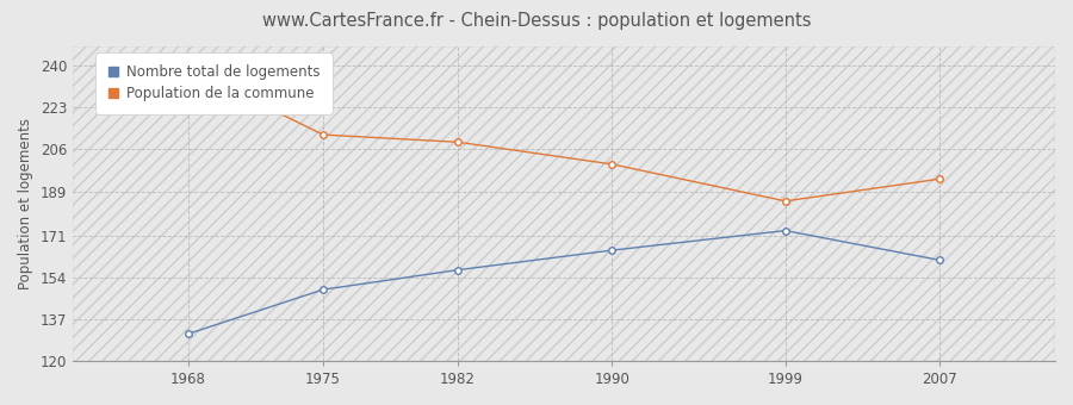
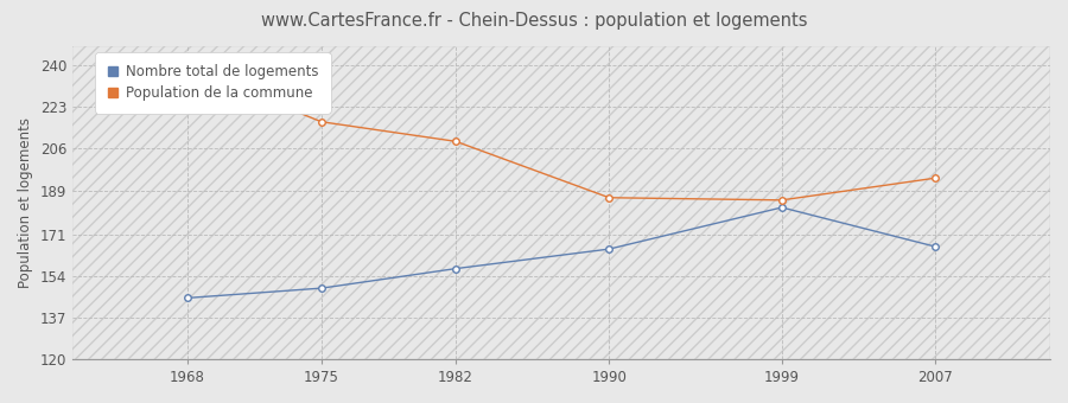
Nombre total de logements/1968: 131 -> 145
Population de la commune/1975: 212 -> 217
Population de la commune/1990: 200 -> 186
Nombre total de logements/1999: 173 -> 182
Nombre total de logements/2007: 161 -> 166
